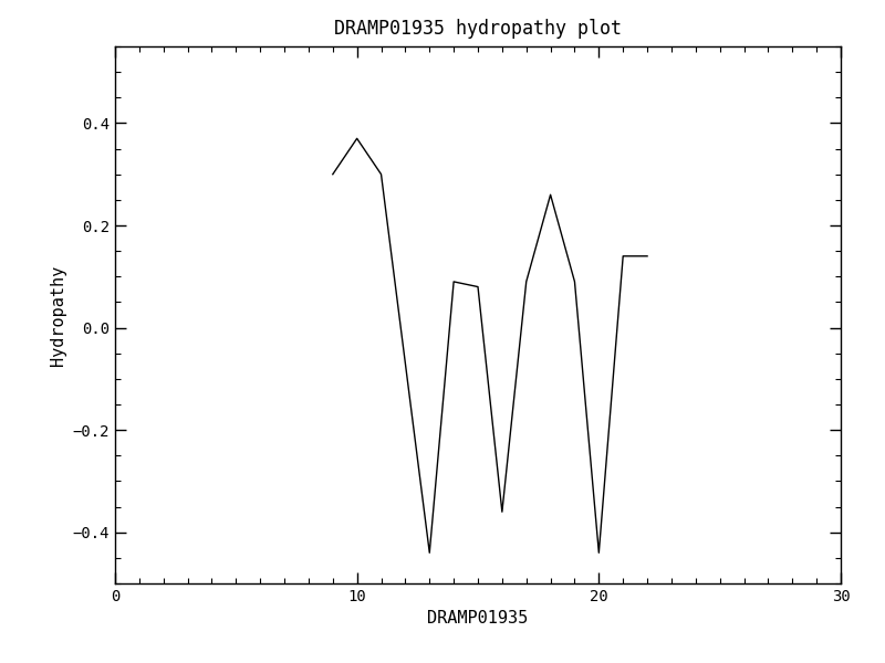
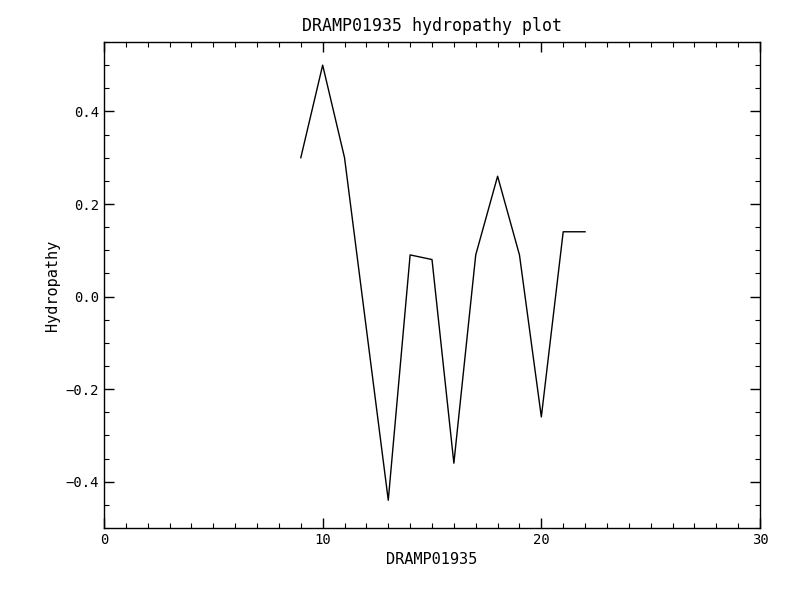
10: 0.37 -> 0.50
20: -0.44 -> -0.26
